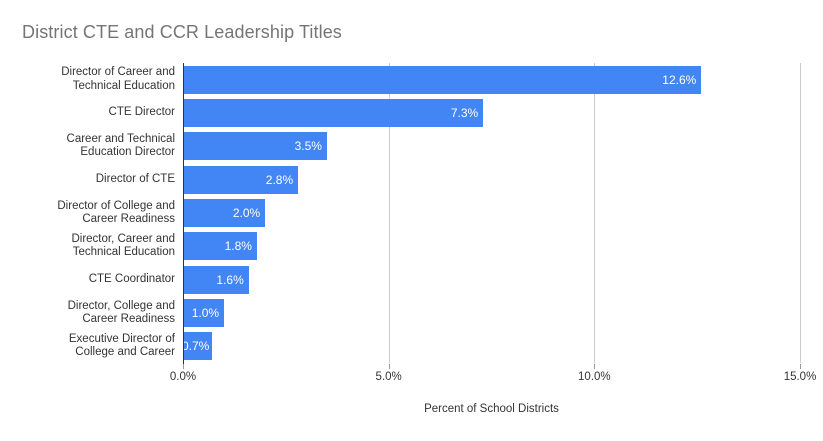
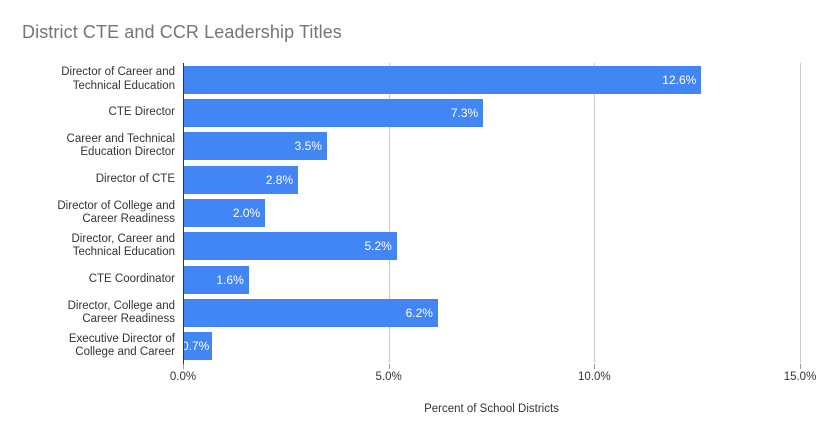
Director, Career and Technical Education: 1.8% -> 5.2%
Director, College and Career Readiness: 1.0% -> 6.2%
